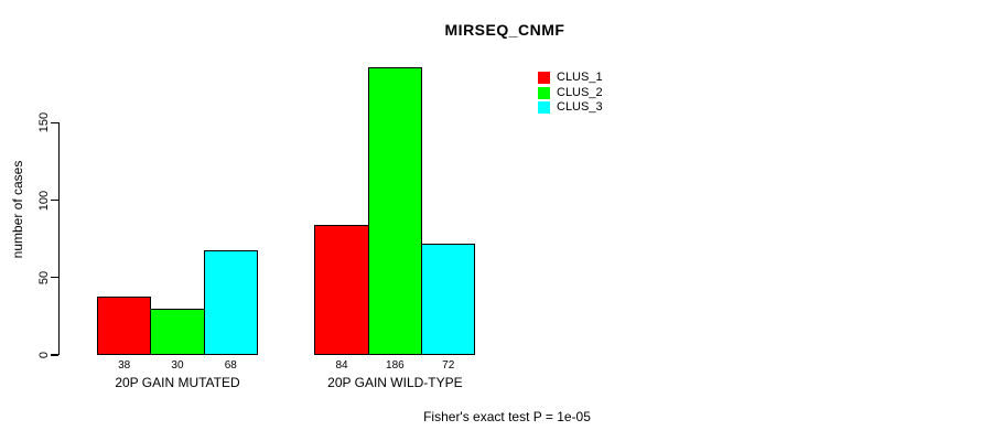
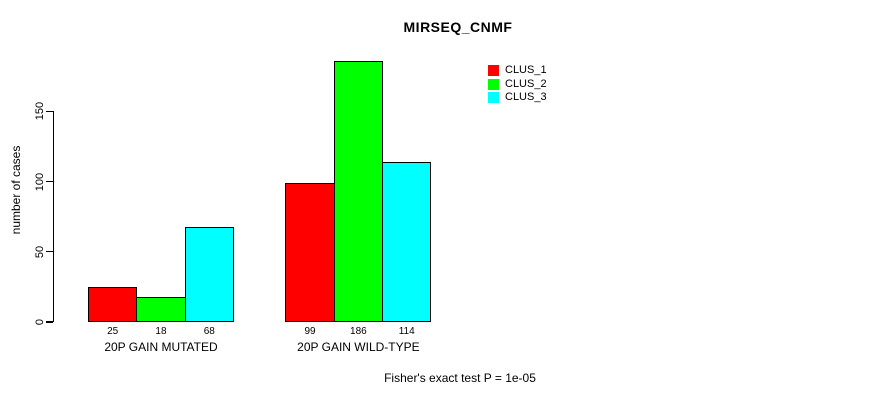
CLUS_1/20P GAIN MUTATED: 38 -> 25
CLUS_2/20P GAIN MUTATED: 30 -> 18
CLUS_1/20P GAIN WILD-TYPE: 84 -> 99
CLUS_3/20P GAIN WILD-TYPE: 72 -> 114
